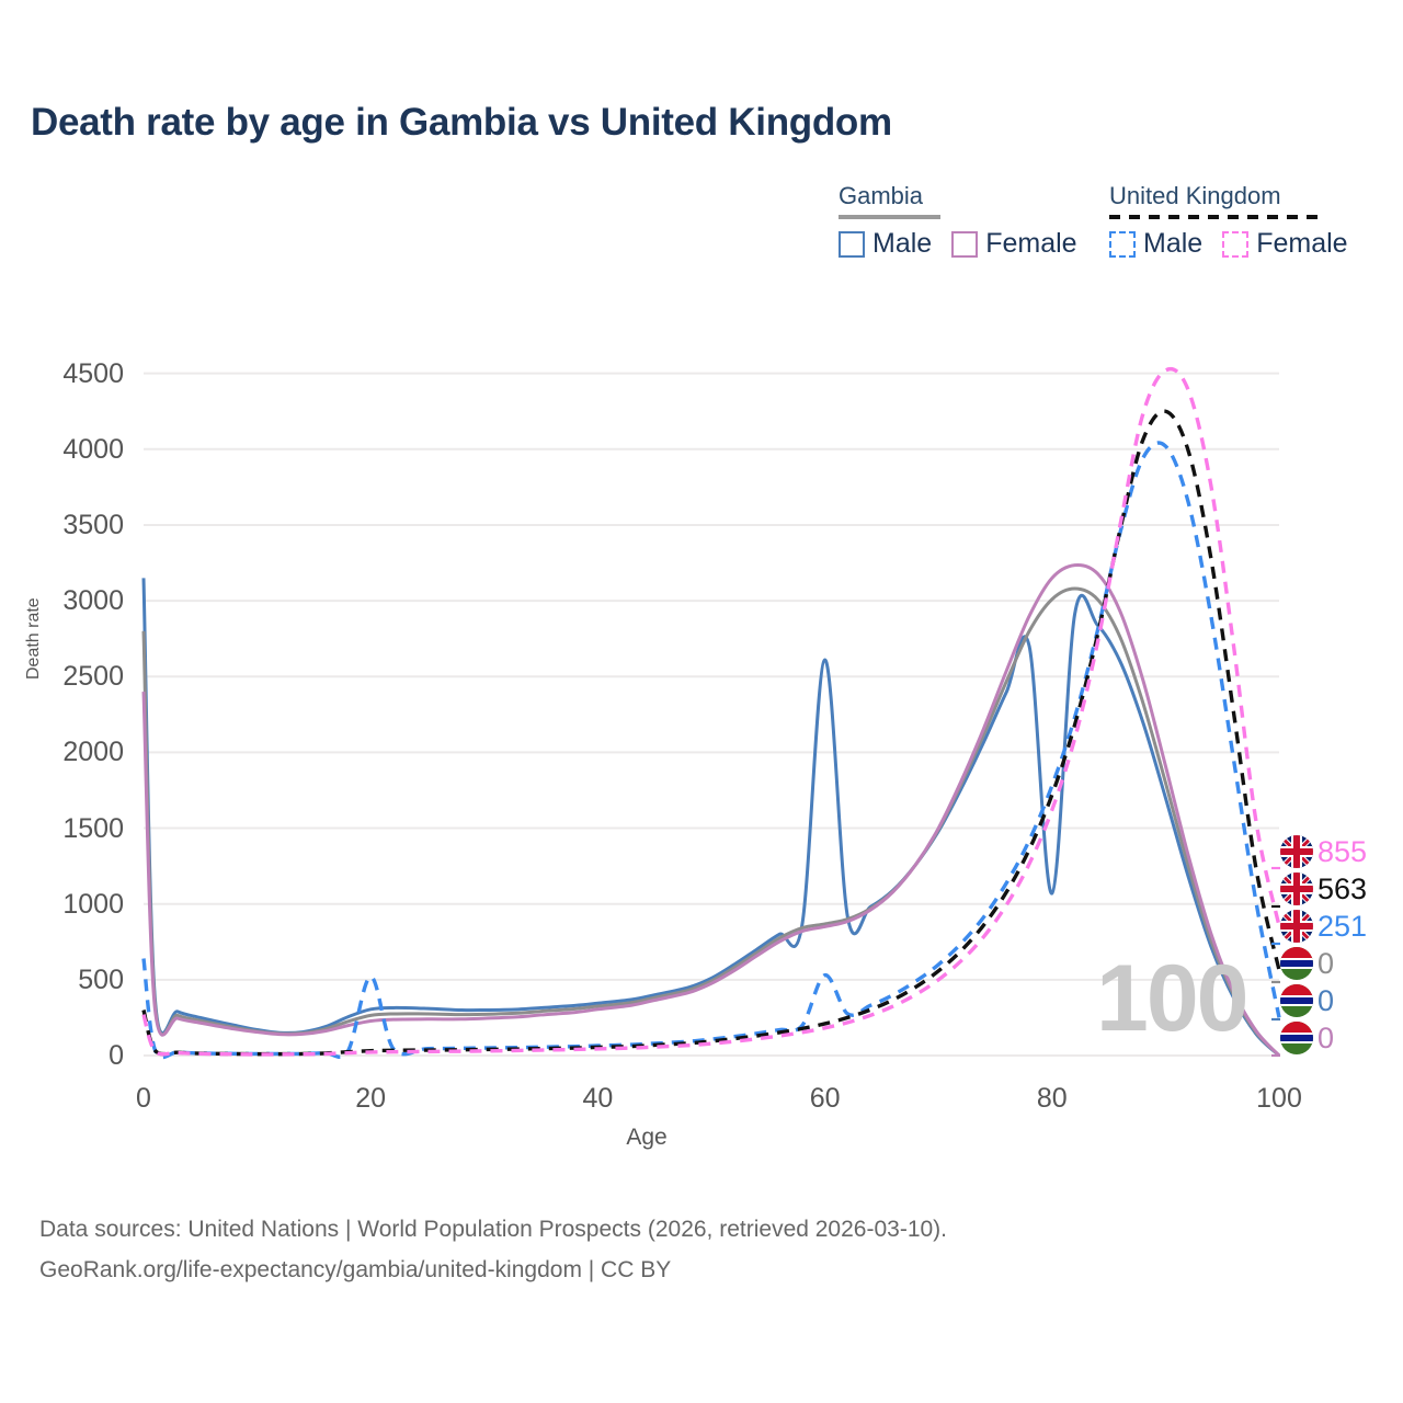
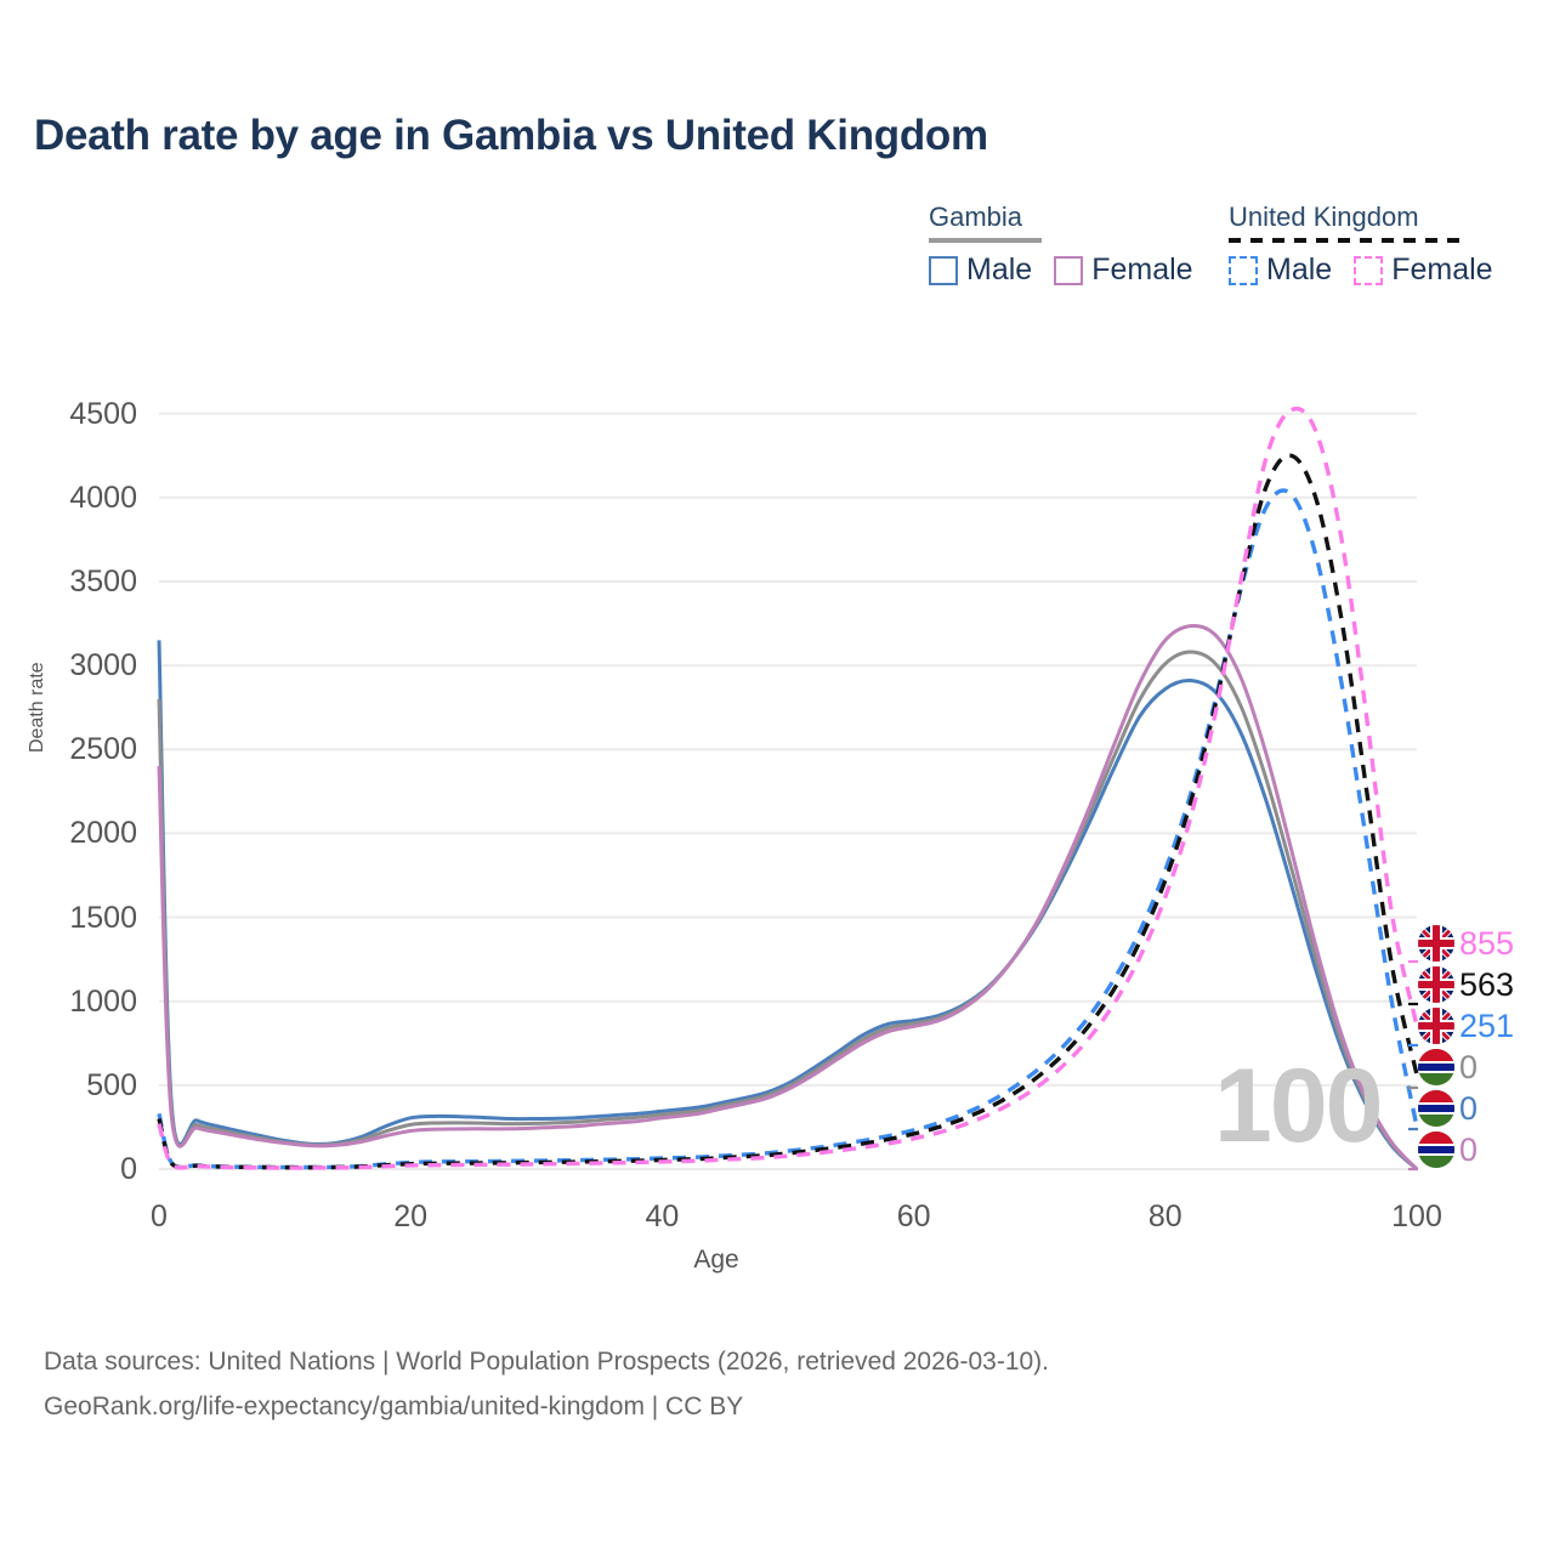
United Kingdom Male/0: 640 -> 330
United Kingdom Male/20: 520 -> 40
Gambia Male/60: 2610 -> 880
United Kingdom Male/60: 530 -> 230
Gambia Male/80: 1070 -> 2860
